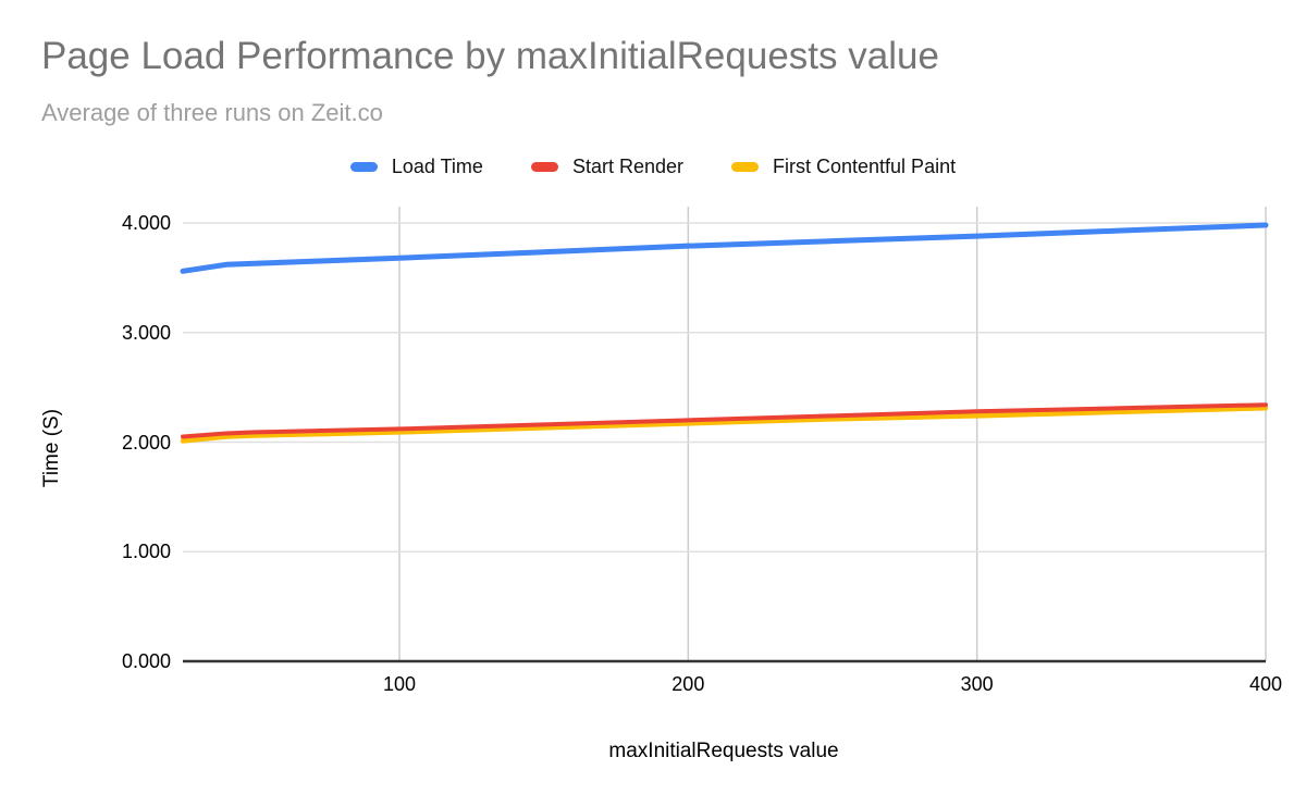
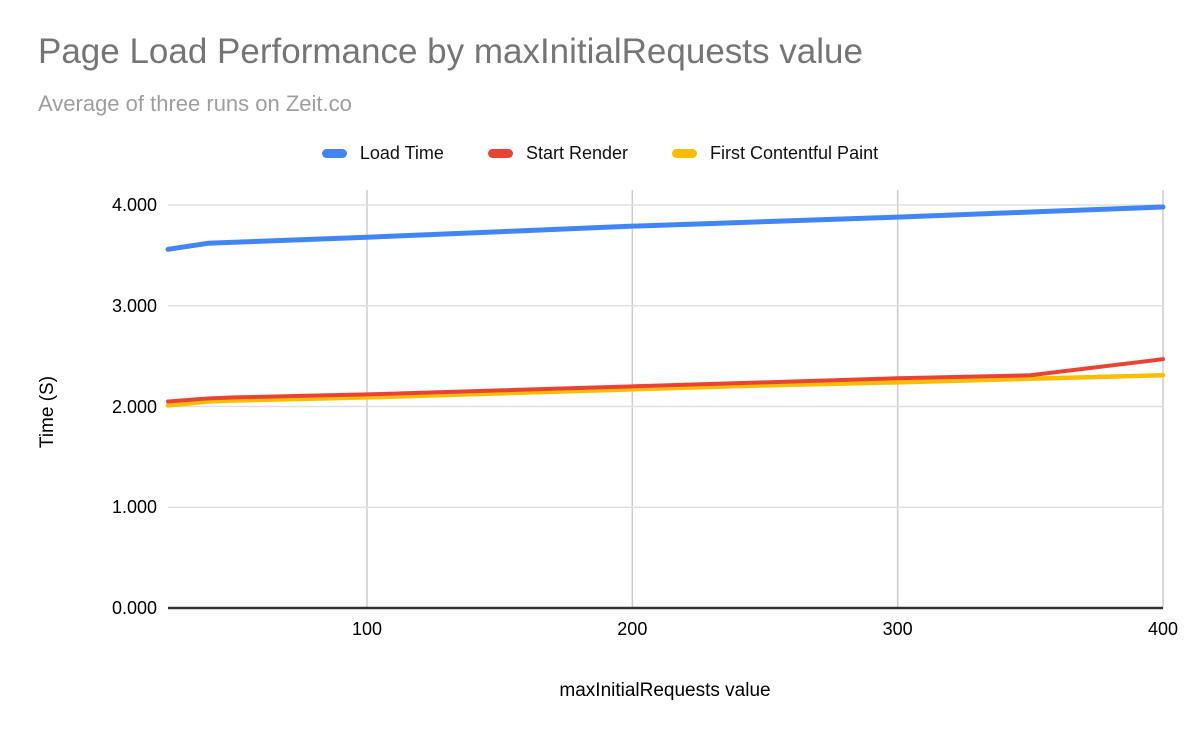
Start Render/400: 2.34 -> 2.47
